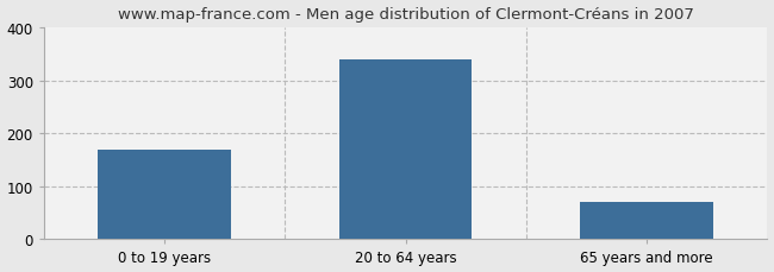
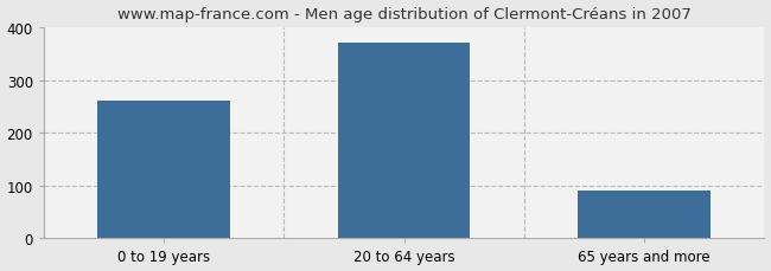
0 to 19 years: 170 -> 260
20 to 64 years: 340 -> 370
65 years and more: 70 -> 90
